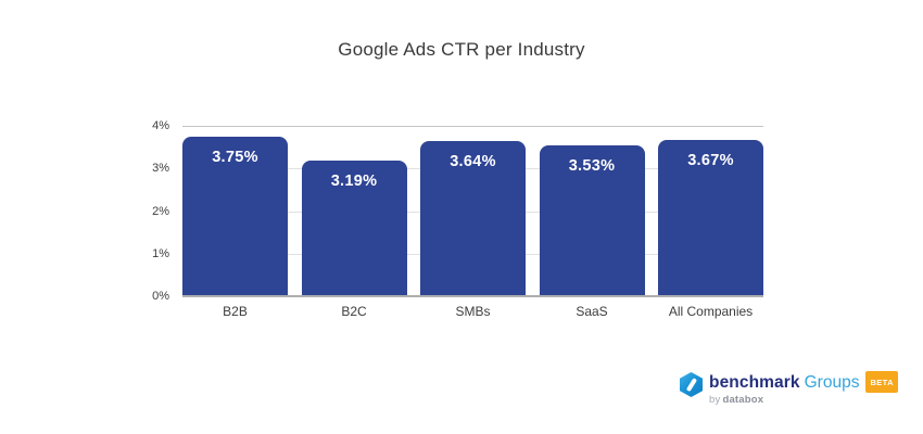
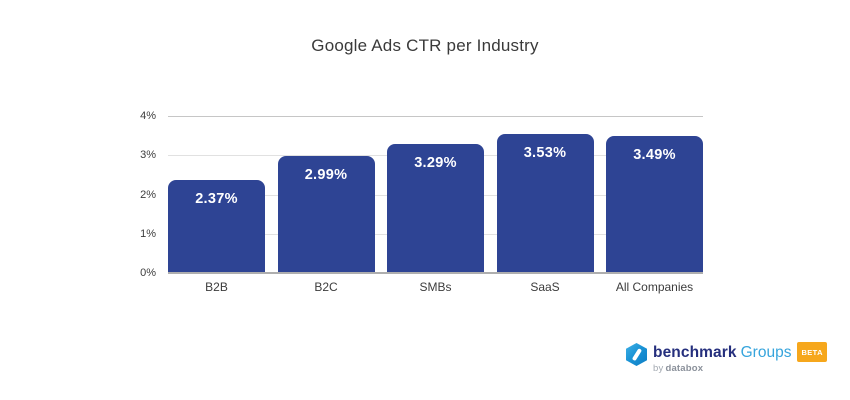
B2B: 3.75% -> 2.37%
B2C: 3.19% -> 2.99%
SMBs: 3.64% -> 3.29%
All Companies: 3.67% -> 3.49%
